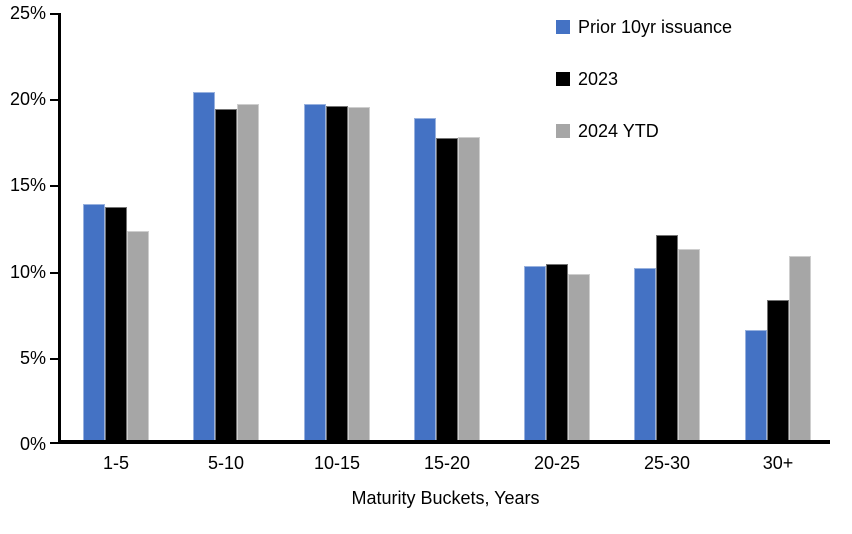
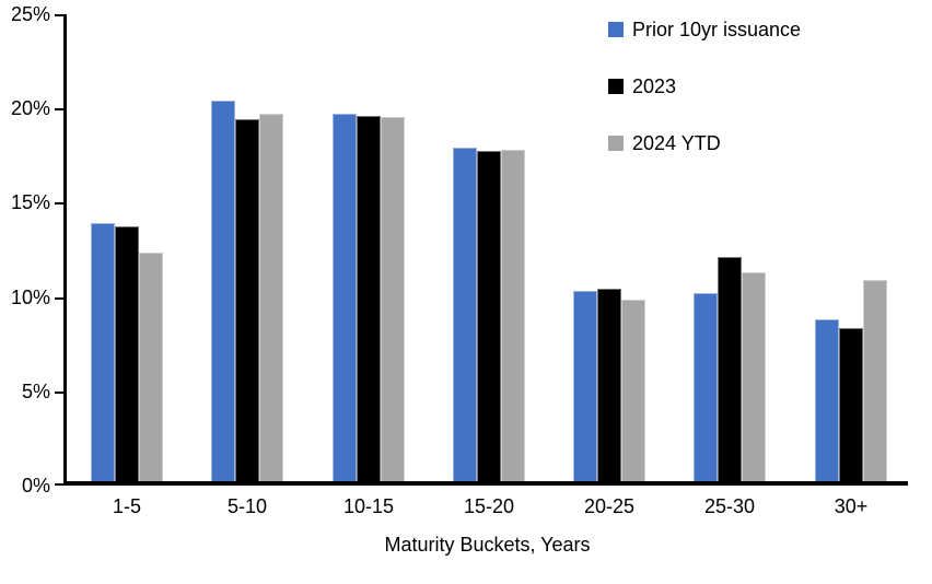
Prior 10yr issuance/15-20: 18.7% -> 17.7%
Prior 10yr issuance/30+: 6.4% -> 8.6%
